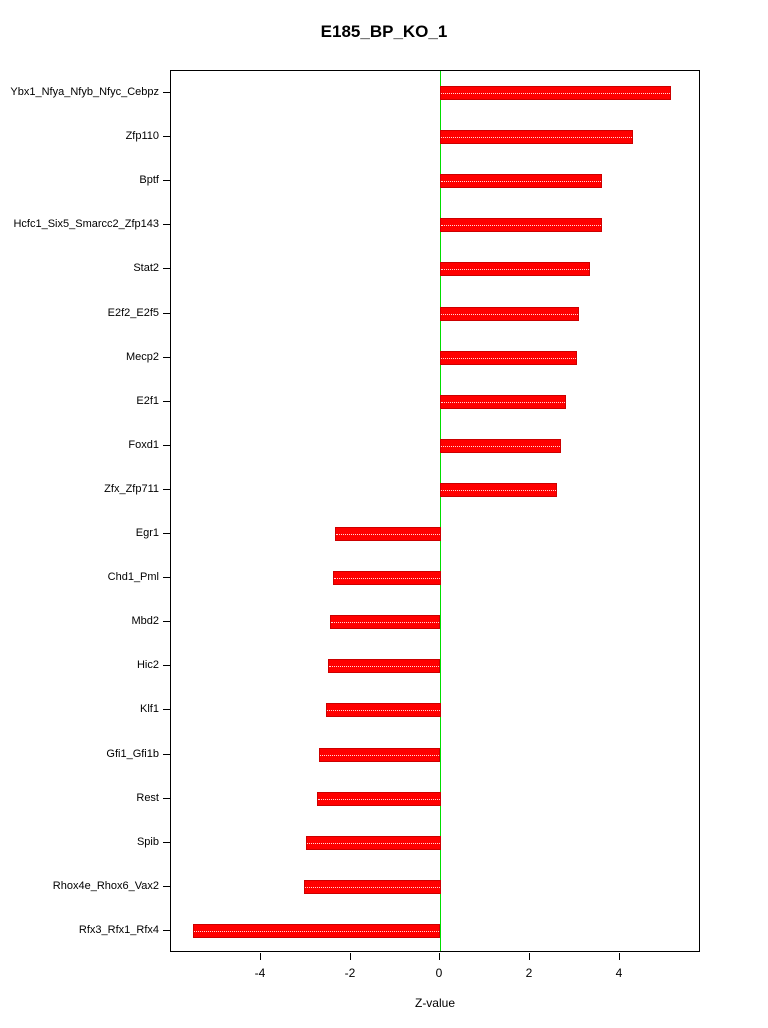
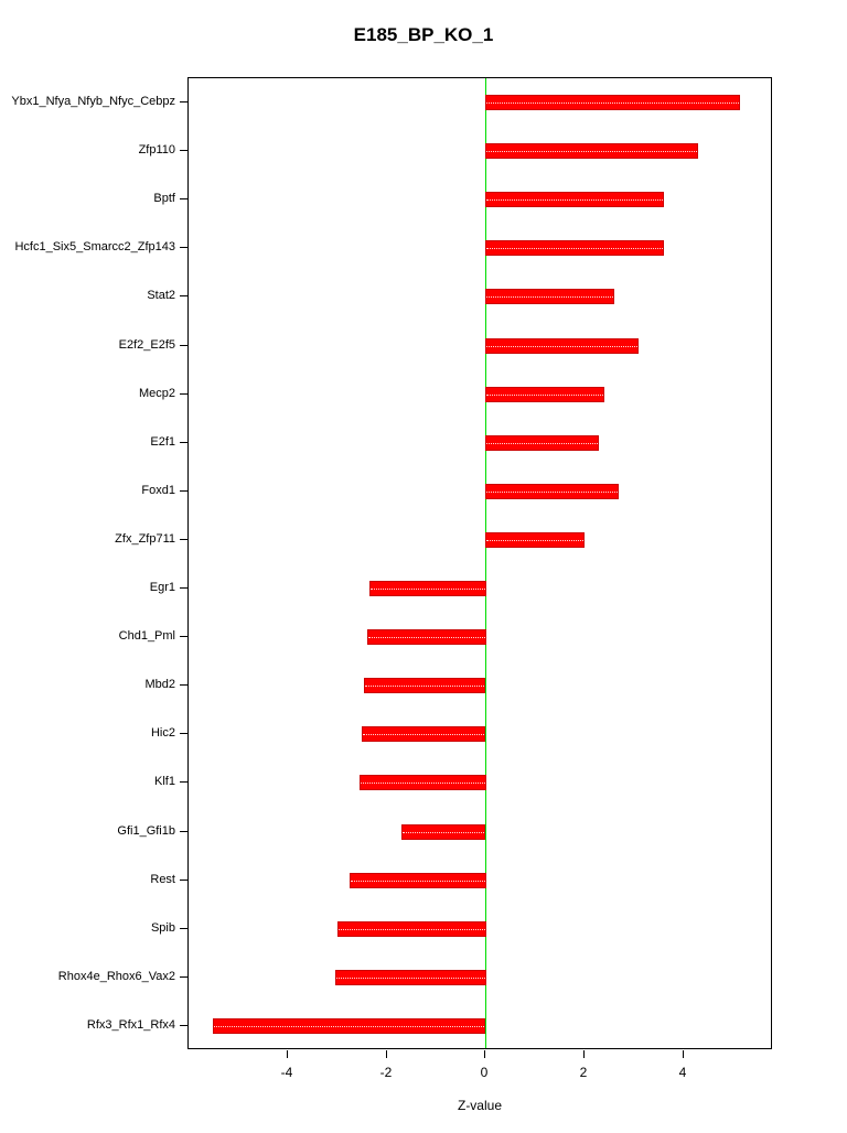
Stat2: 3.4 -> 2.6
Mecp2: 3.0 -> 2.4
E2f1: 2.8 -> 2.3
Zfx_Zfp711: 2.6 -> 2.0
Gfi1_Gfi1b: -2.7 -> -1.7
